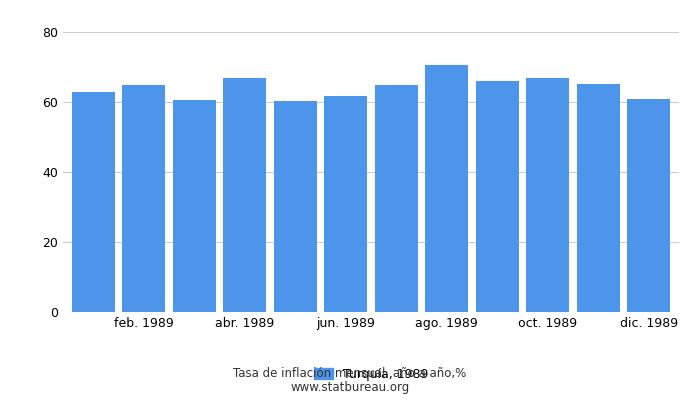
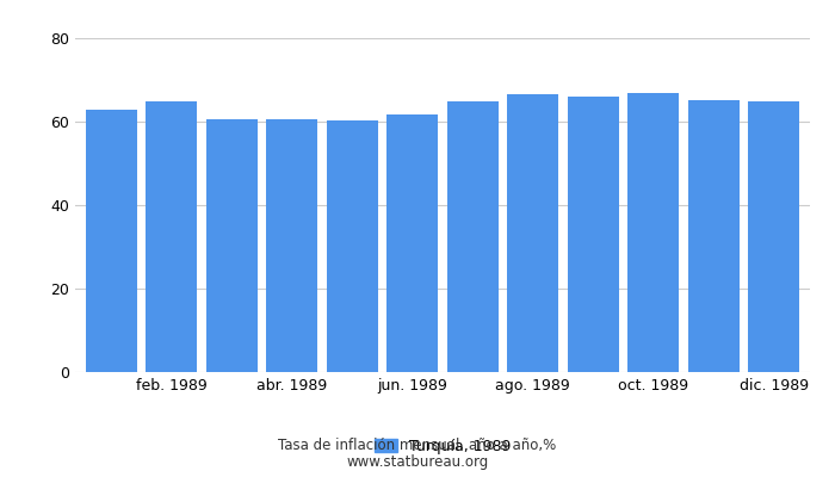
abr. 1989: 67.0 -> 60.7
ago. 1989: 70.5 -> 66.5
dic. 1989: 61.0 -> 64.9
